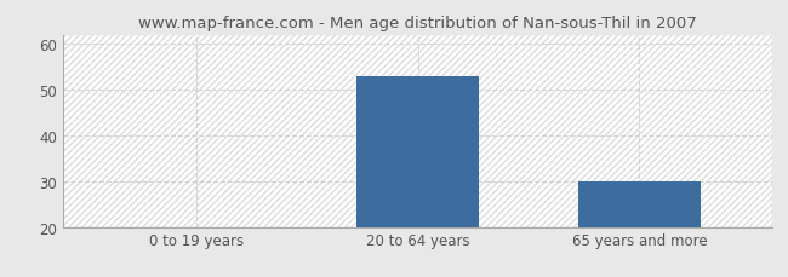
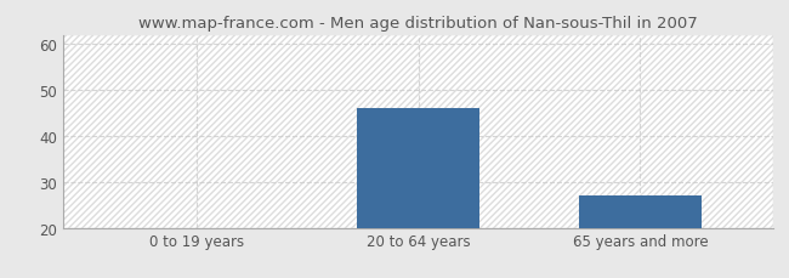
20 to 64 years: 53 -> 46
65 years and more: 30 -> 27
